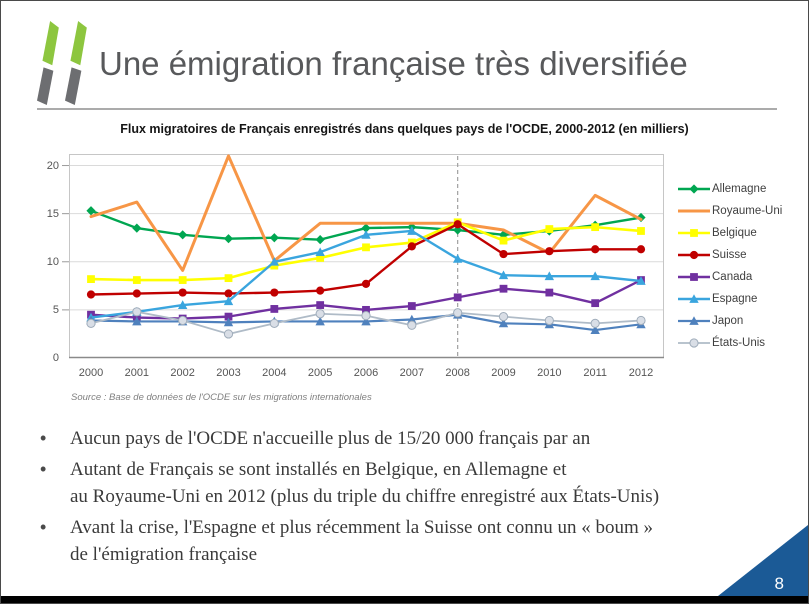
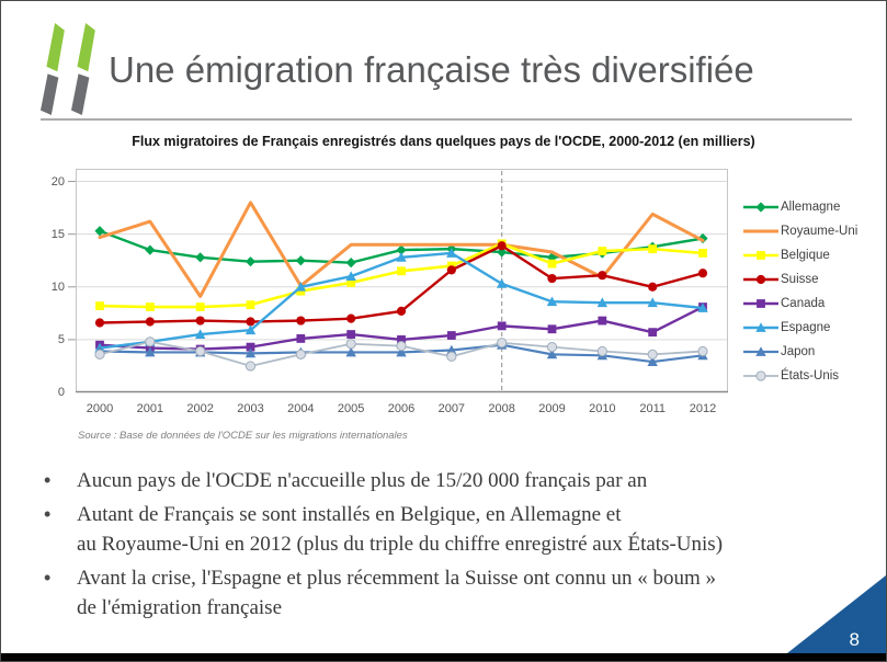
Royaume-Uni/2003: 21 -> 18
Canada/2009: 7 -> 6
Suisse/2011: 11 -> 10
